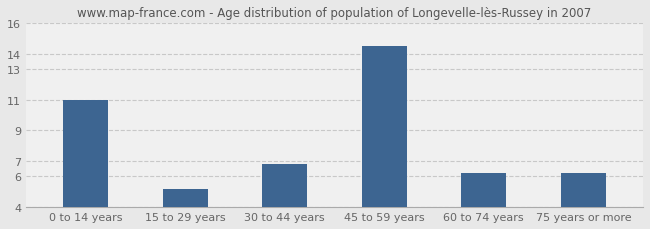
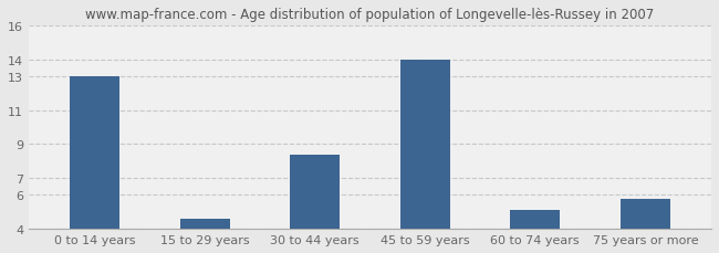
0 to 14 years: 11.0 -> 13.0
15 to 29 years: 5.2 -> 4.6
30 to 44 years: 6.8 -> 8.4
45 to 59 years: 14.5 -> 14.0
60 to 74 years: 6.2 -> 5.1
75 years or more: 6.2 -> 5.8
